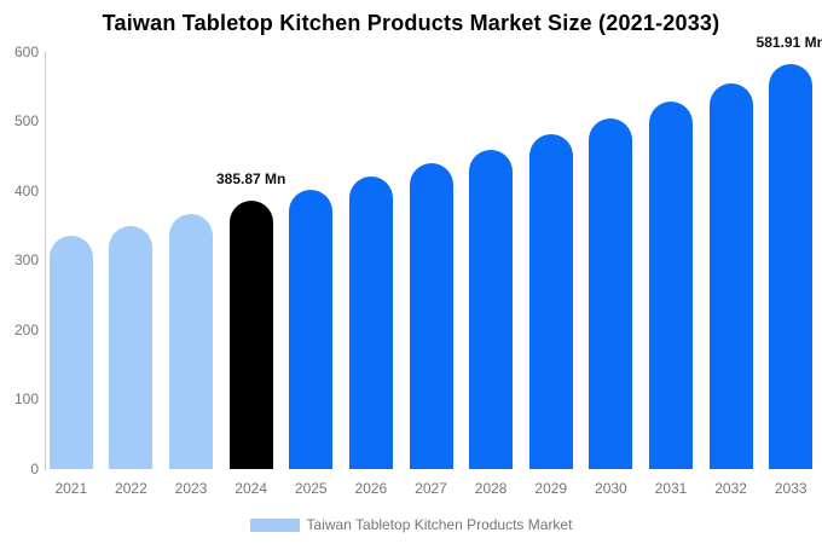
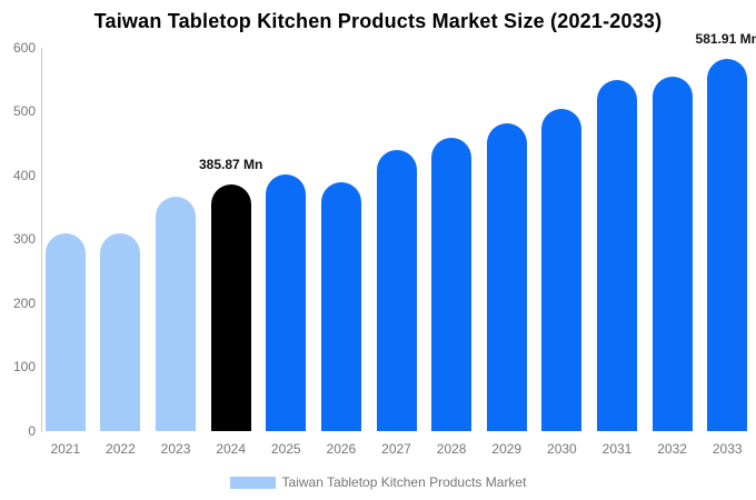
2021: 340 -> 310
2022: 350 -> 310
2026: 420 -> 390
2031: 530 -> 550
